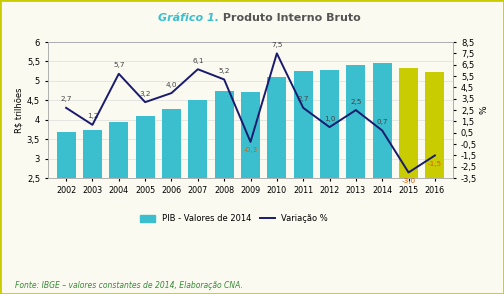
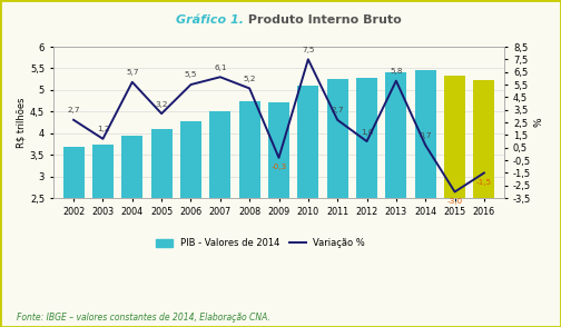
Variação %/2006: 4,0 -> 5,5
Variação %/2013: 2,5 -> 5,8
